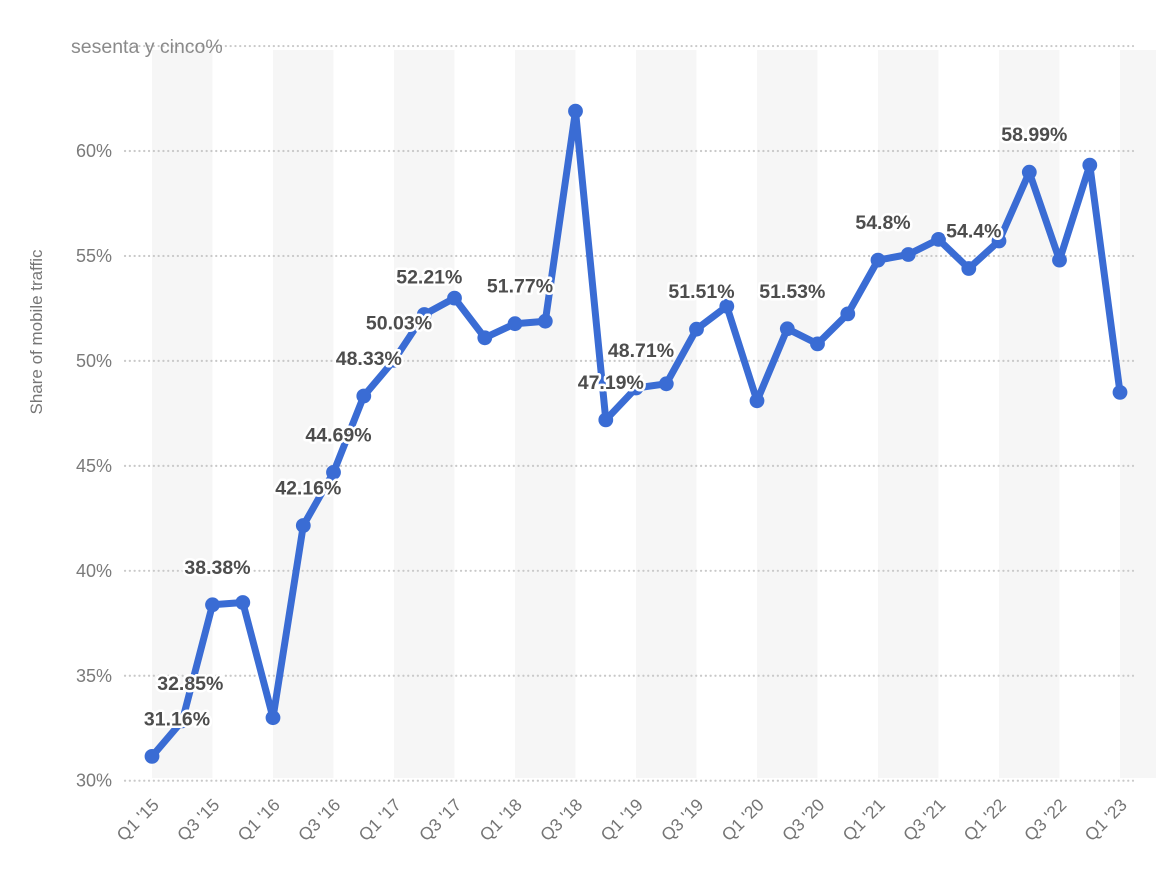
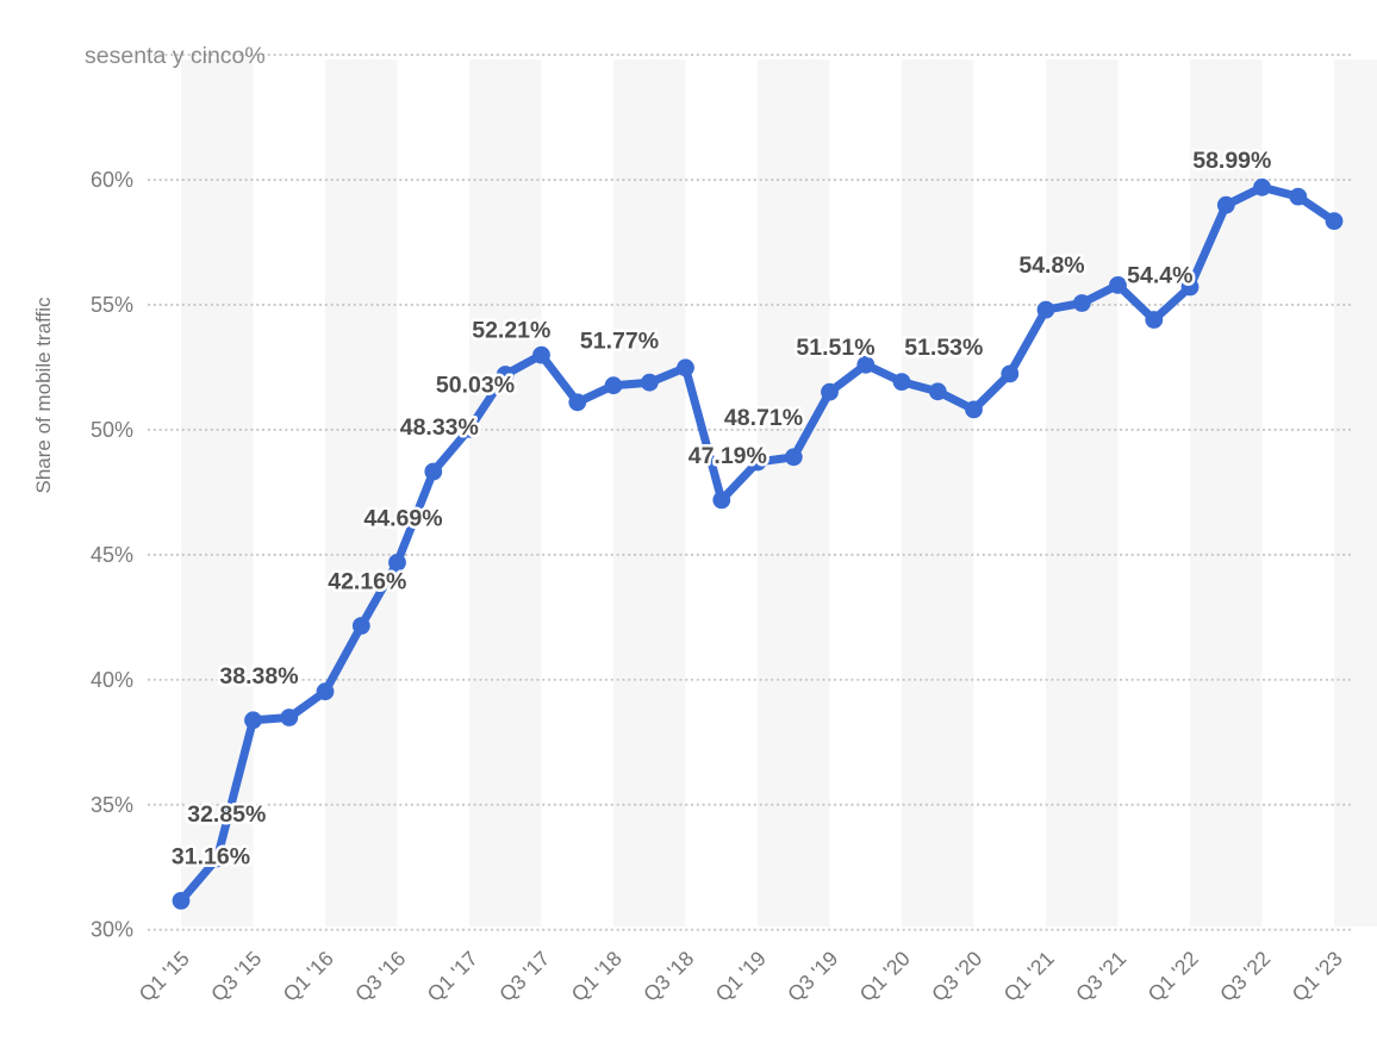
Q1 '16: 33.0% -> 39.5%
Q3 '18: 61.9% -> 52.5%
Q1 '20: 48.1% -> 51.9%
Q3 '22: 54.8% -> 59.7%
Q1 '23: 48.5% -> 58.4%
